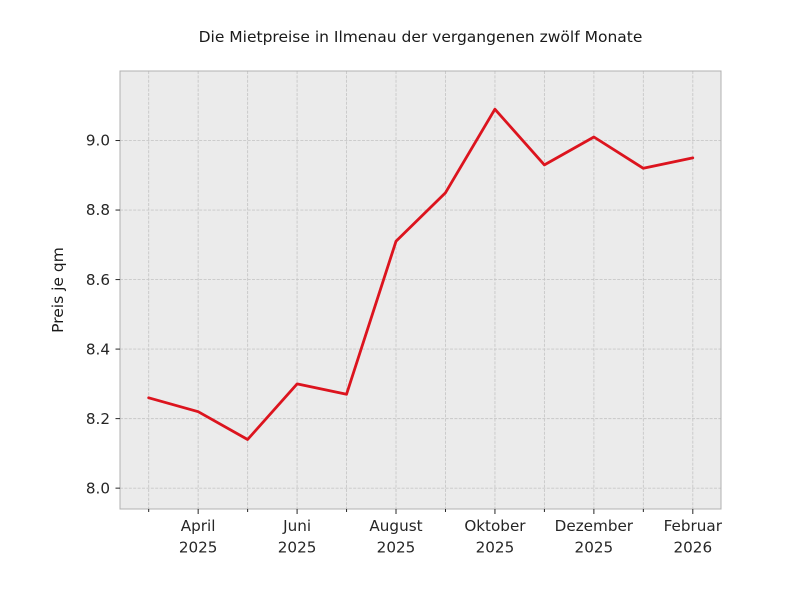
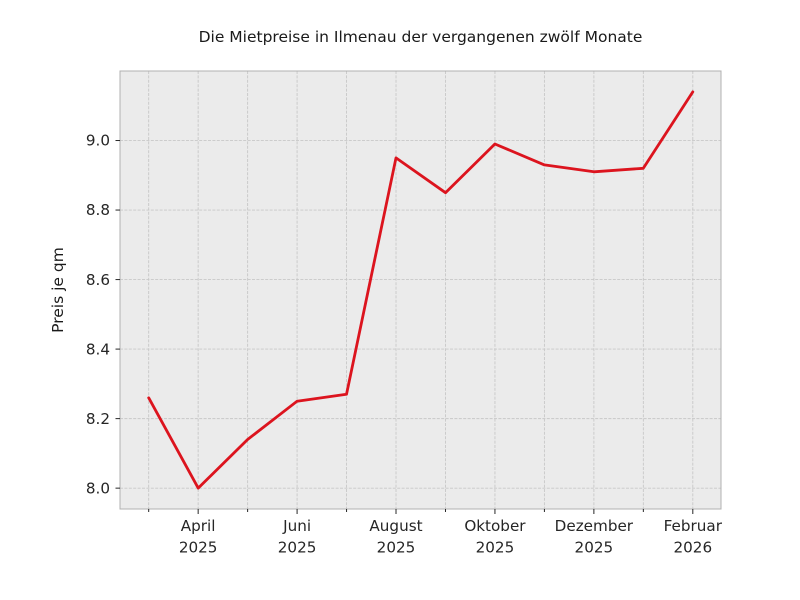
April 2025: 8.22 -> 8.00
Juni 2025: 8.30 -> 8.25
August 2025: 8.71 -> 8.95
Oktober 2025: 9.09 -> 8.99
Dezember 2025: 9.01 -> 8.91
Februar 2026: 8.95 -> 9.14
